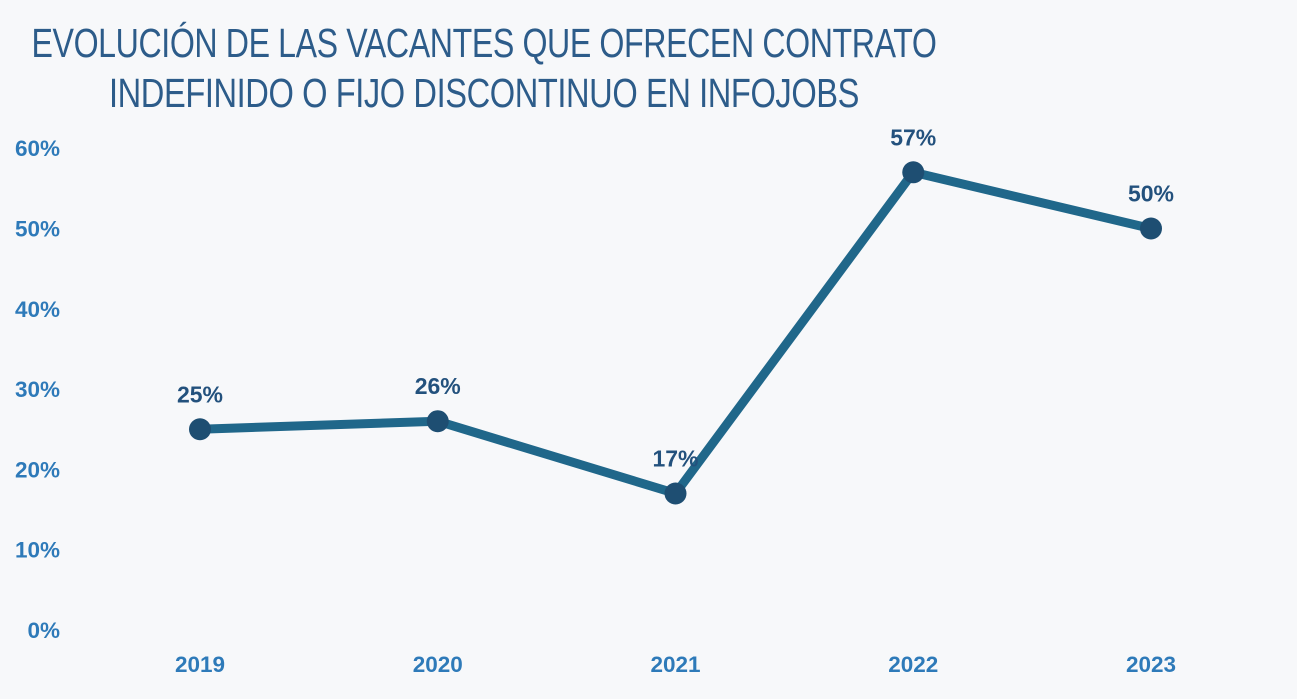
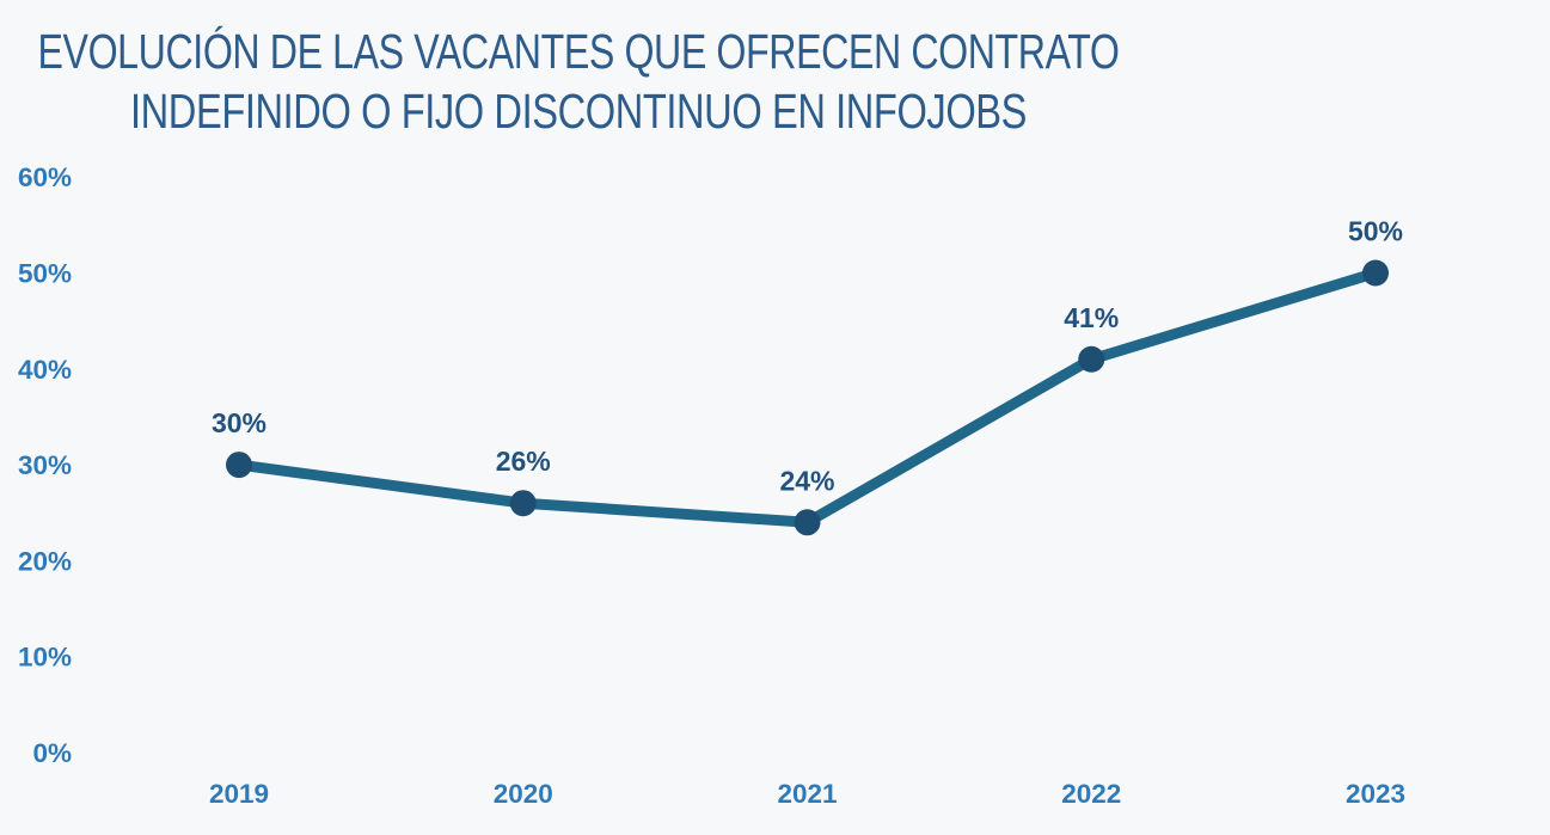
2019: 25% -> 30%
2021: 17% -> 24%
2022: 57% -> 41%
